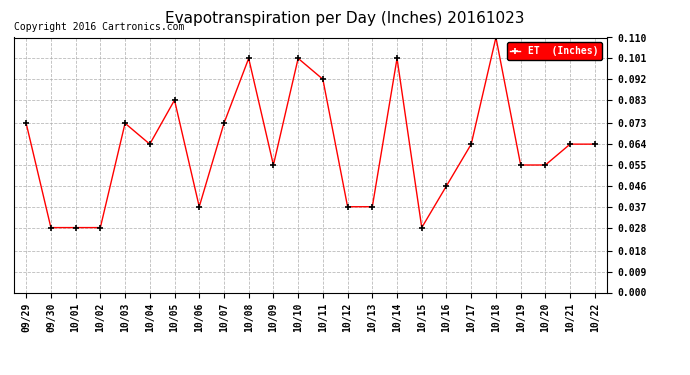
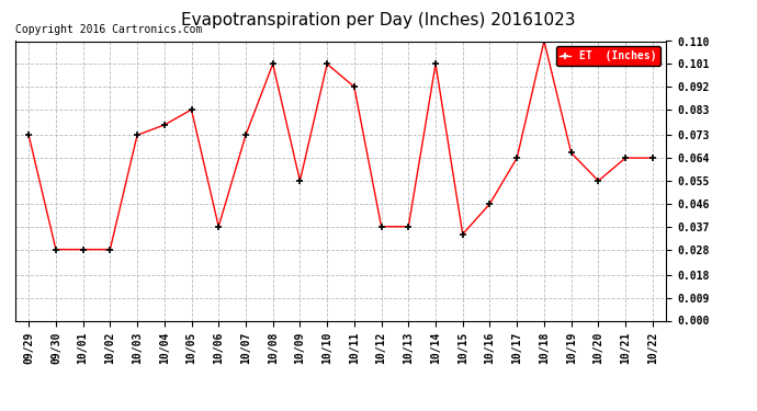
10/04: 0.064 -> 0.077
10/15: 0.028 -> 0.034
10/19: 0.055 -> 0.066
